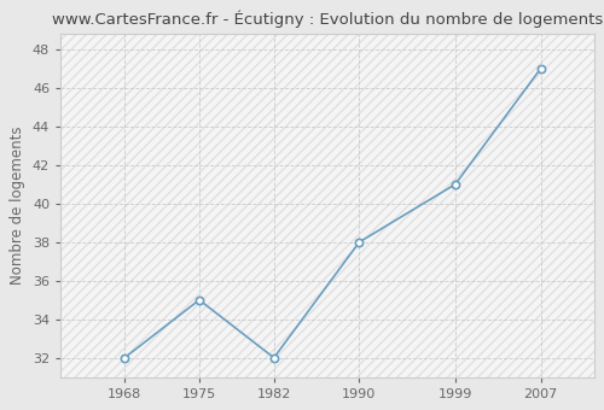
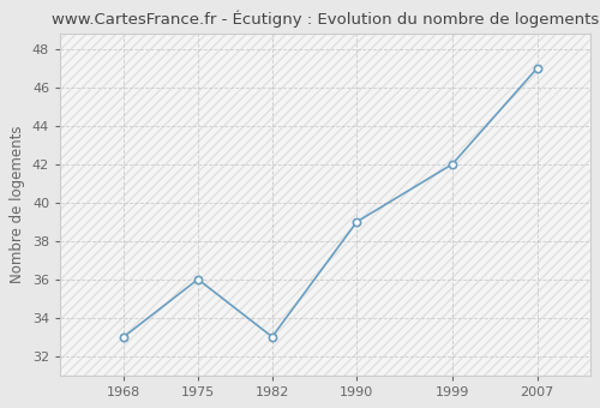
1968: 32 -> 33
1975: 35 -> 36
1982: 32 -> 33
1990: 38 -> 39
1999: 41 -> 42
